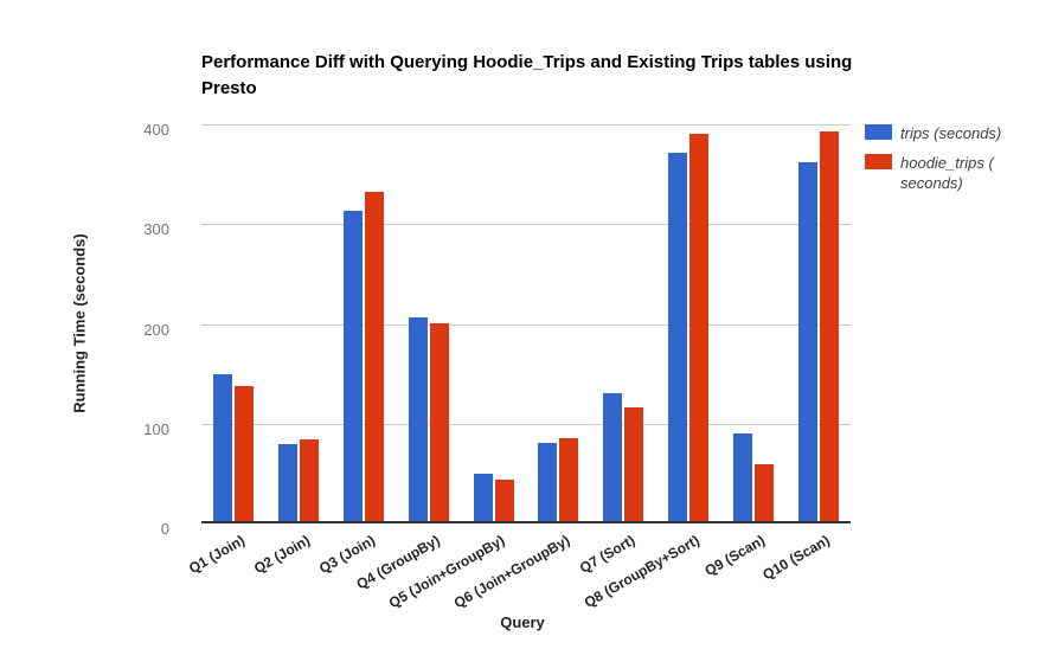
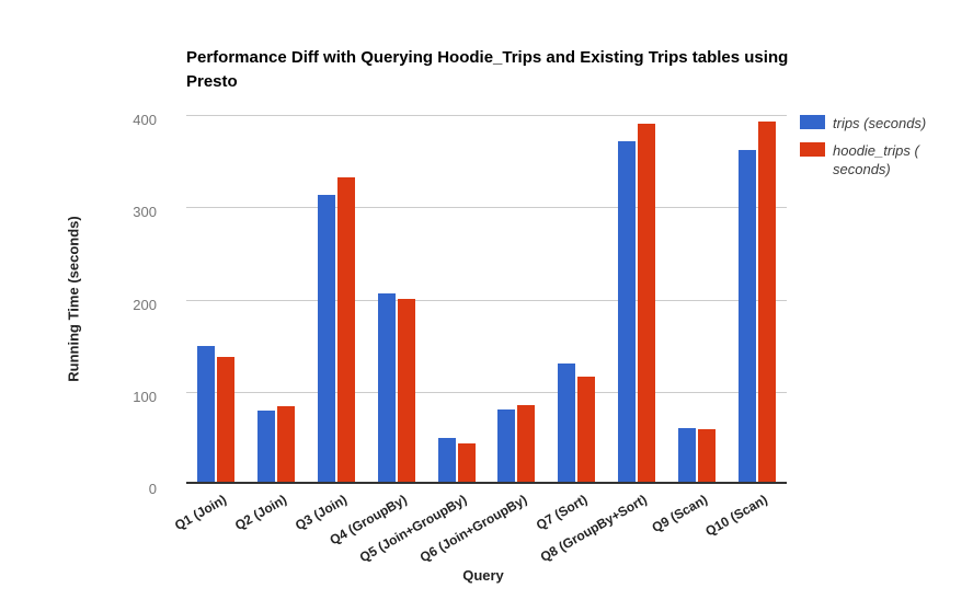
trips (seconds)/Q9 (Scan): 90 -> 60
